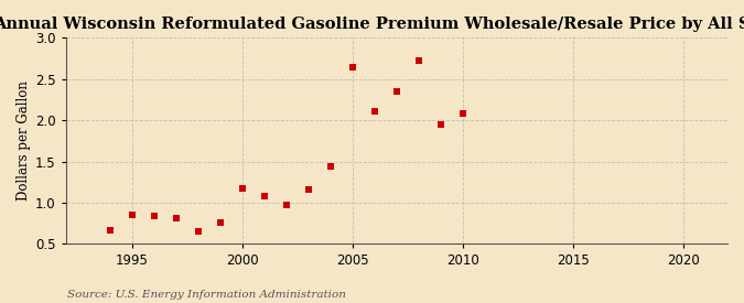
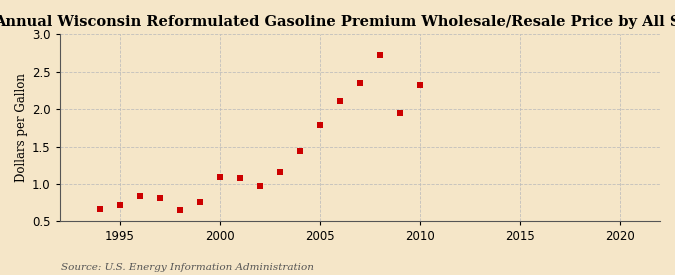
1995: 0.86 -> 0.72
2000: 1.18 -> 1.09
2005: 2.64 -> 1.79
2010: 2.08 -> 2.32
